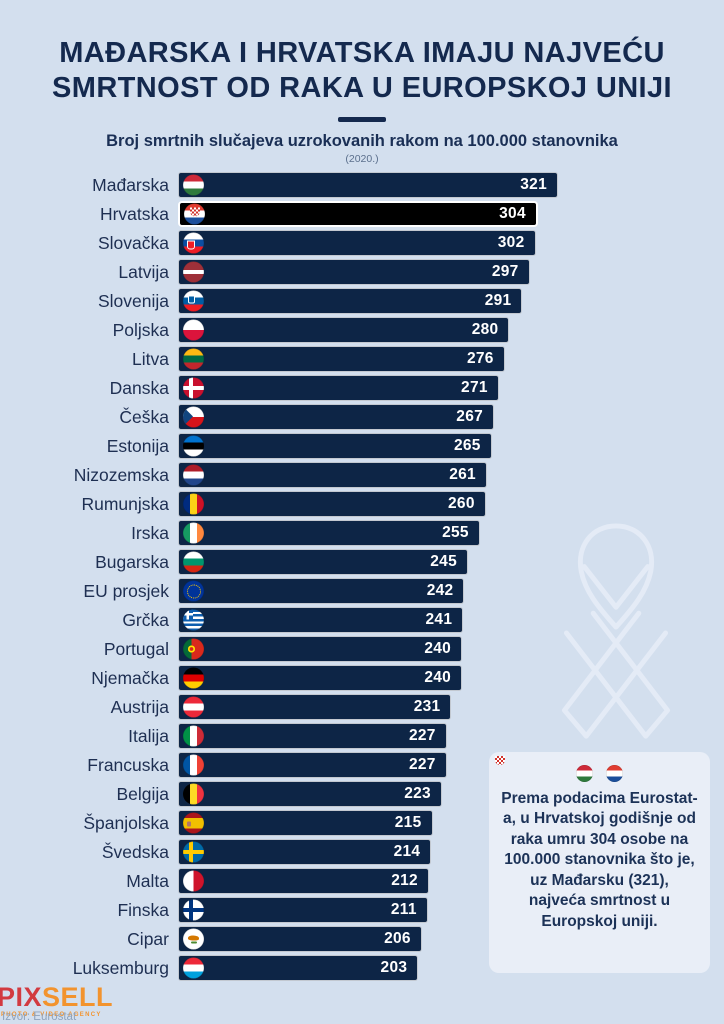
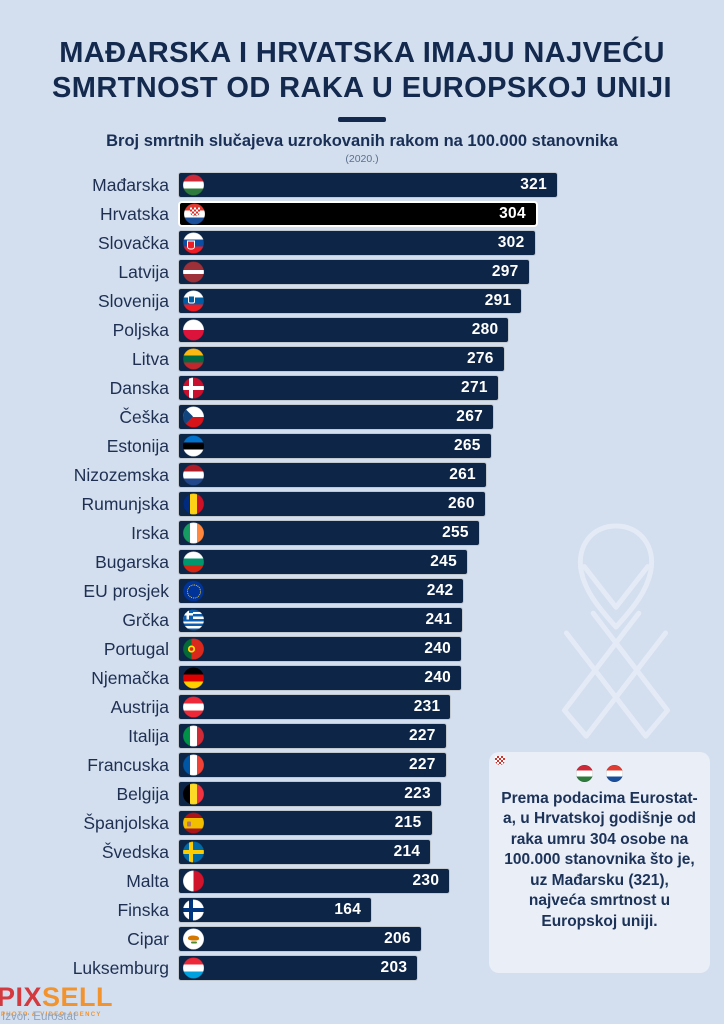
Malta: 212 -> 230
Finska: 211 -> 164
